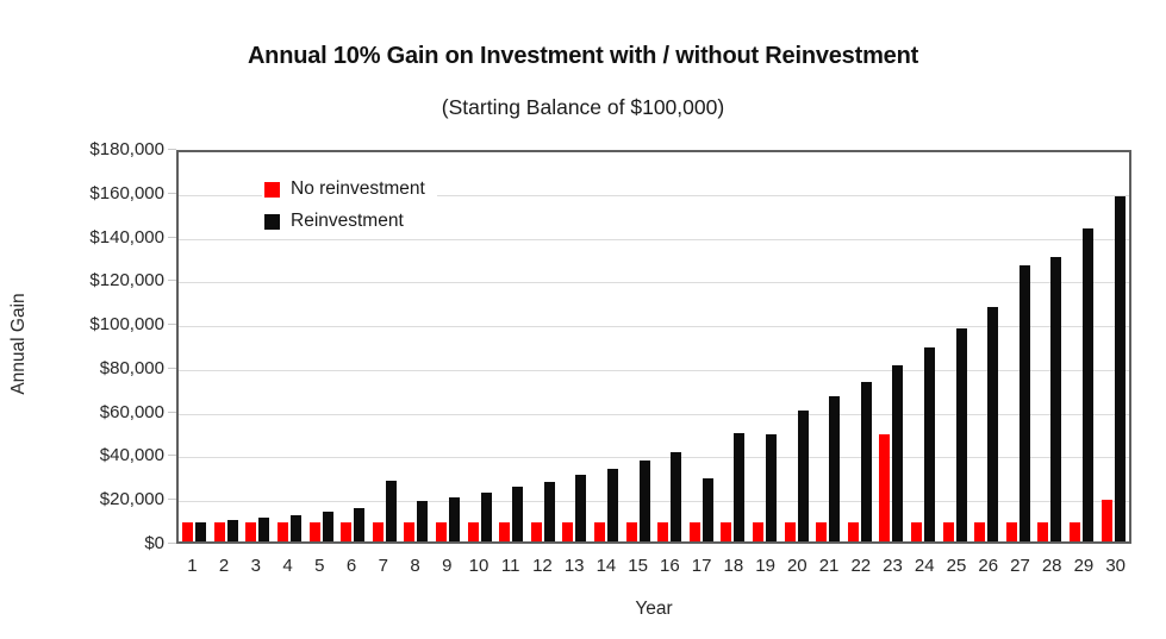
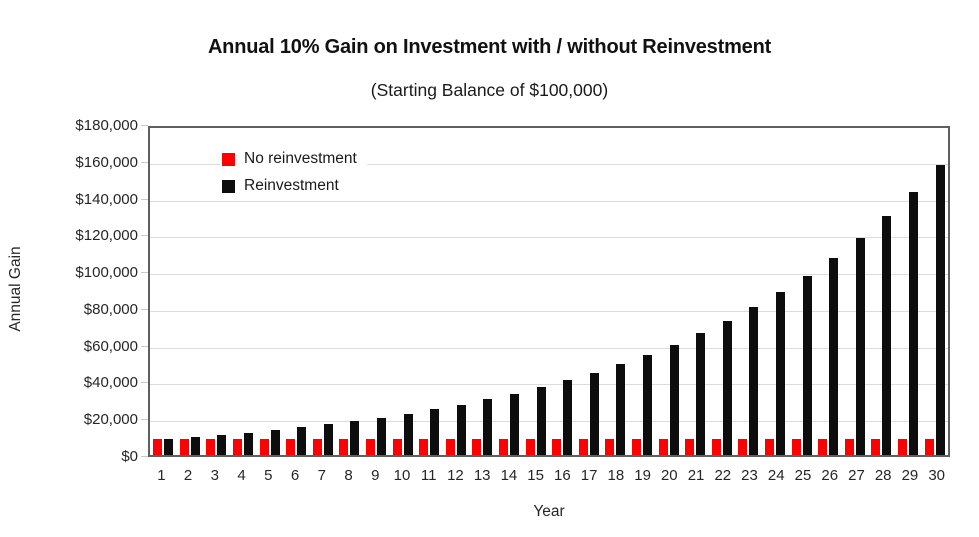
Reinvestment/7: $29000 -> $18000
Reinvestment/17: $30000 -> $46000
Reinvestment/19: $50000 -> $56000
No reinvestment/23: $50000 -> $10000
Reinvestment/27: $127000 -> $119000
No reinvestment/30: $20000 -> $10000
